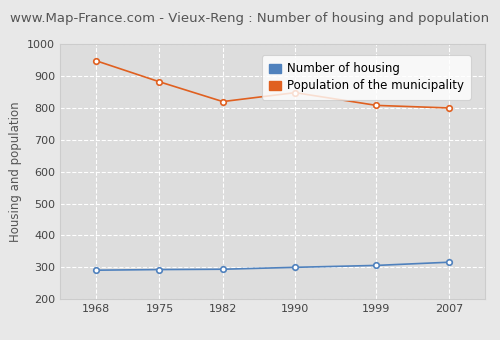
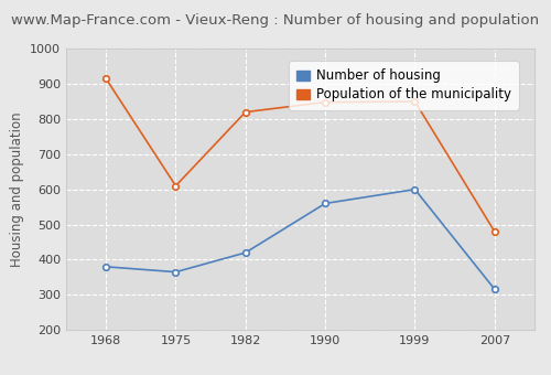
Number of housing/1968: 291 -> 380
Population of the municipality/1968: 948 -> 915
Number of housing/1975: 293 -> 365
Population of the municipality/1975: 882 -> 610
Number of housing/1982: 294 -> 420
Number of housing/1990: 300 -> 560
Number of housing/1999: 306 -> 600
Population of the municipality/1999: 808 -> 850
Population of the municipality/2007: 800 -> 480
